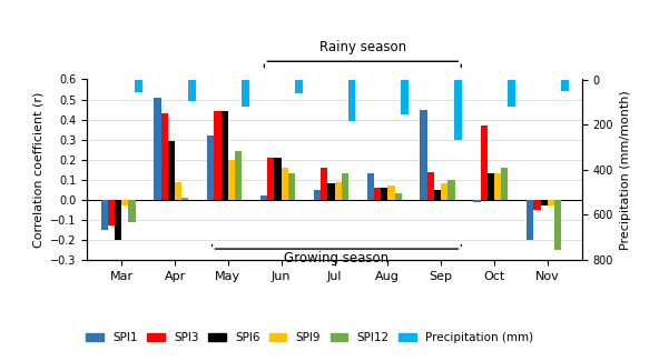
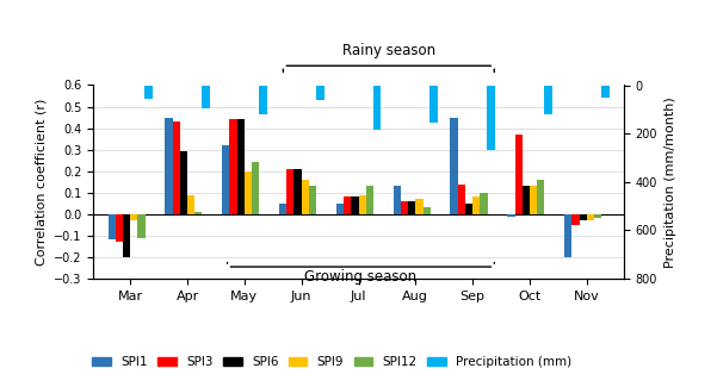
SPI1/Mar: -0.15 -> -0.12
SPI1/Apr: 0.51 -> 0.45
SPI1/Jun: 0.02 -> 0.05
SPI3/Jul: 0.16 -> 0.08
SPI12/Nov: -0.25 -> -0.02
